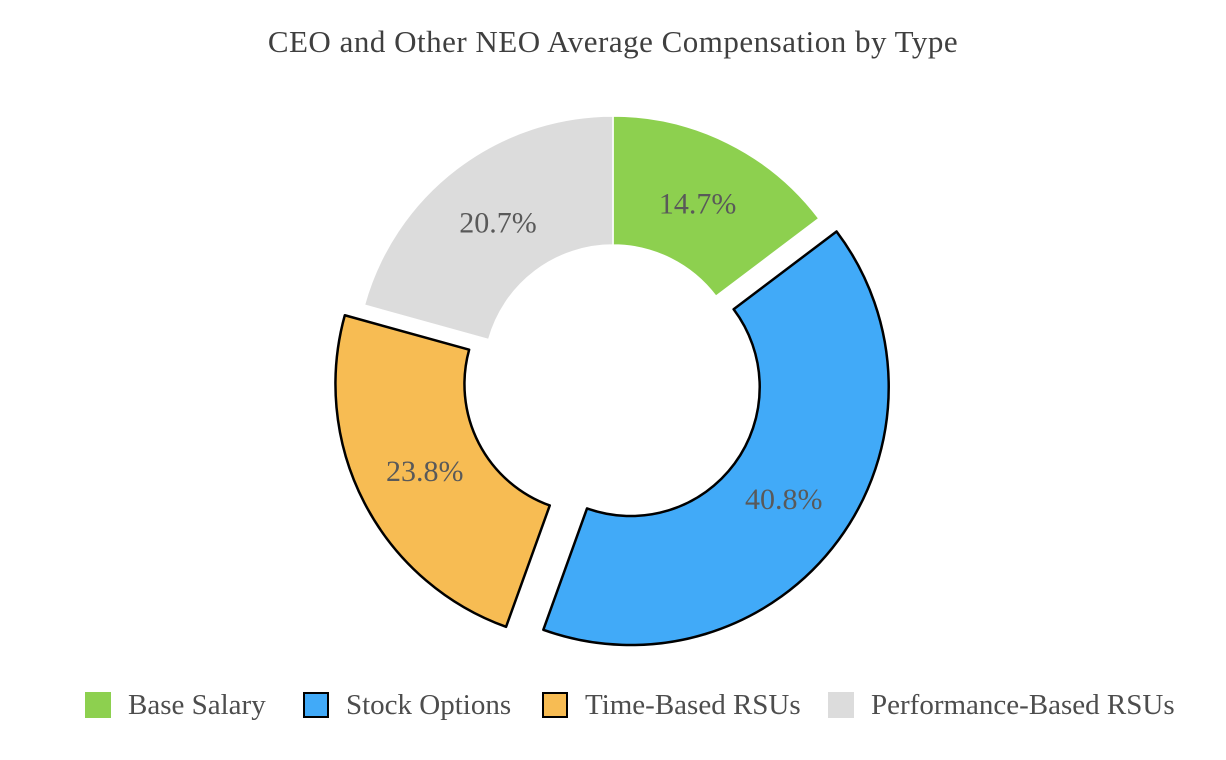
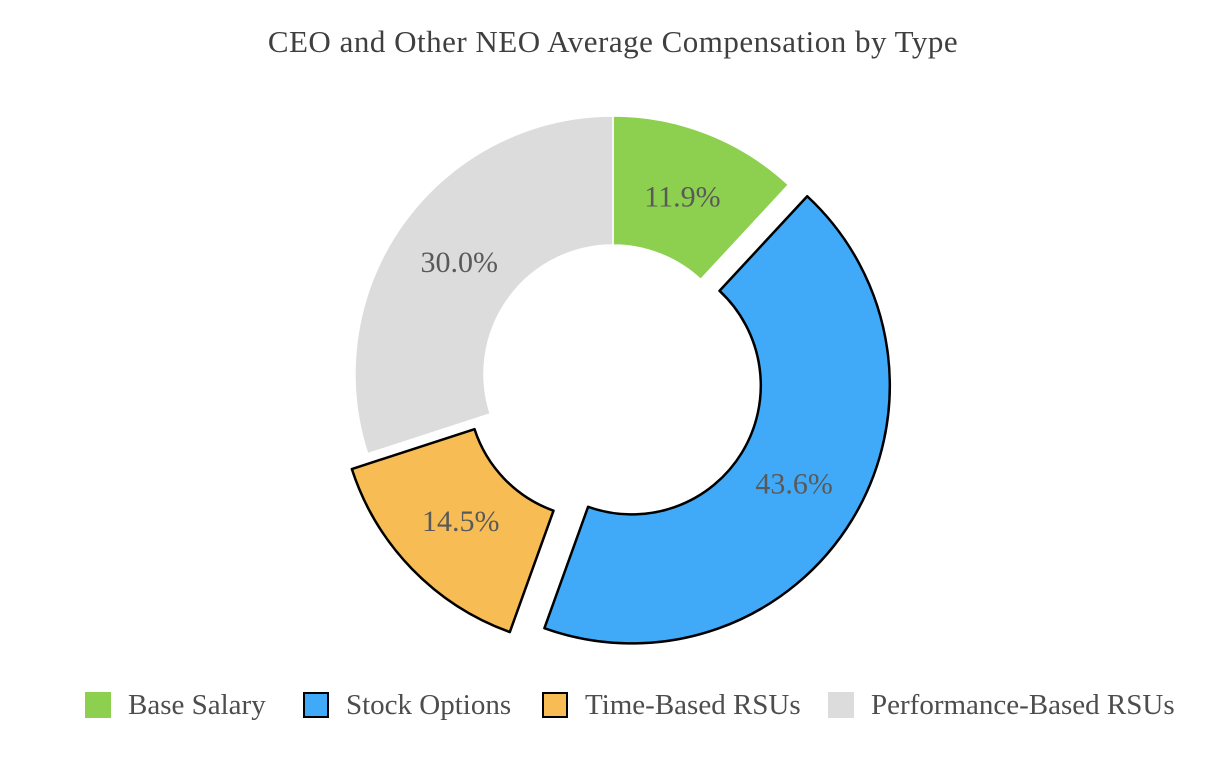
Base Salary: 14.7% -> 11.9%
Stock Options: 40.8% -> 43.6%
Time-Based RSUs: 23.8% -> 14.5%
Performance-Based RSUs: 20.7% -> 30.0%
